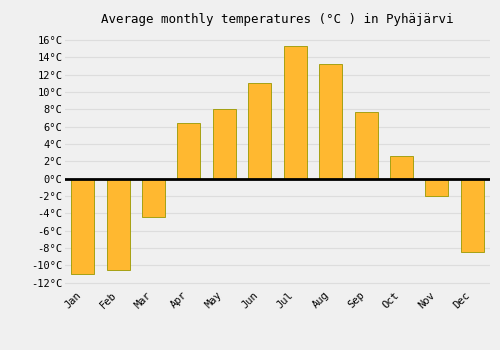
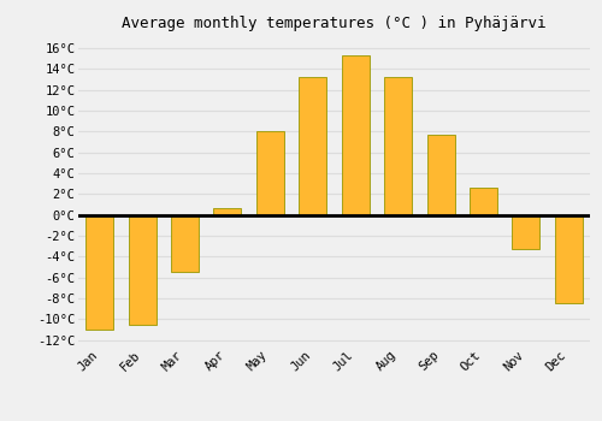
Mar: -4.4°C -> -5.5°C
Apr: 6.4°C -> 0.7°C
Jun: 11.0°C -> 13.2°C
Nov: -2.0°C -> -3.3°C
